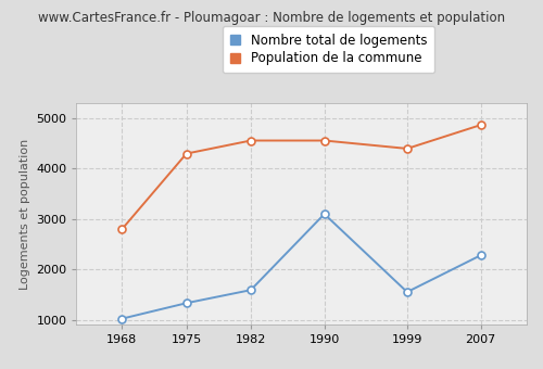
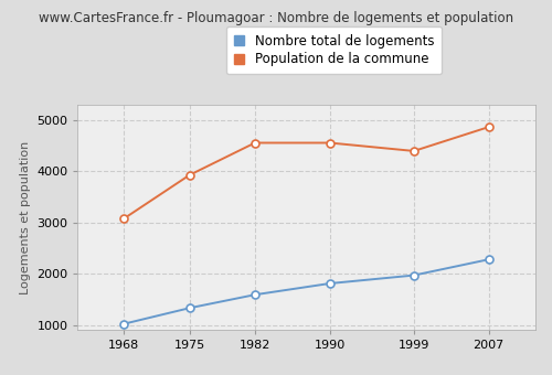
Population de la commune/1968: 2800 -> 3080
Population de la commune/1975: 4300 -> 3930
Nombre total de logements/1990: 3100 -> 1810
Nombre total de logements/1999: 1550 -> 1970
